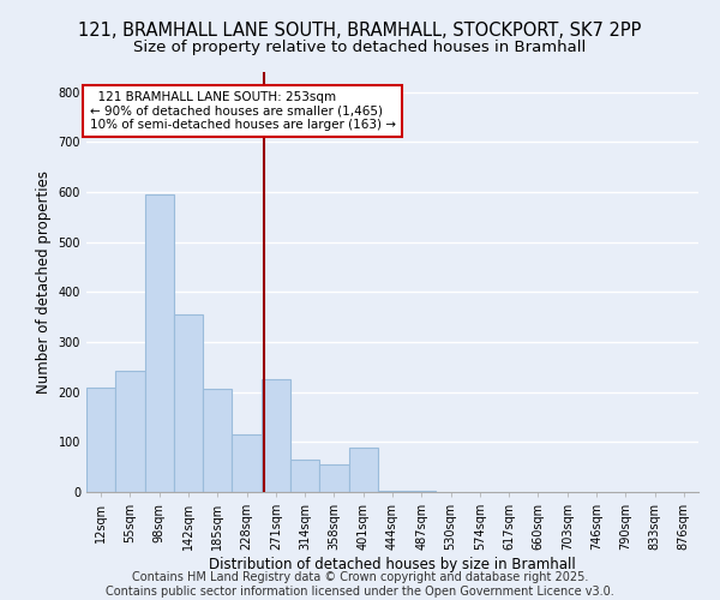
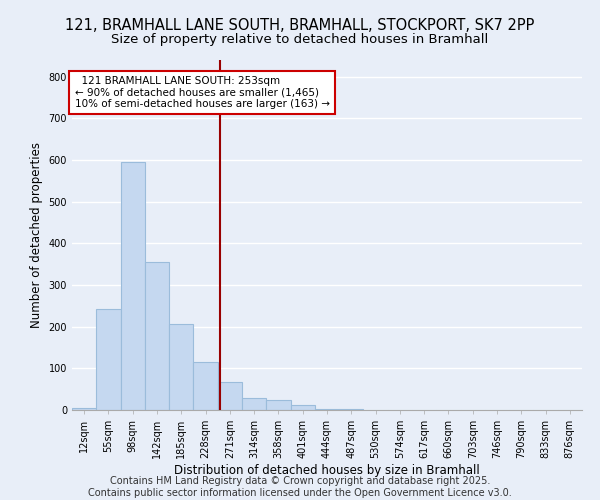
12sqm: 210 -> 5
271sqm: 225 -> 68
314sqm: 65 -> 30
358sqm: 55 -> 25
401sqm: 90 -> 12
